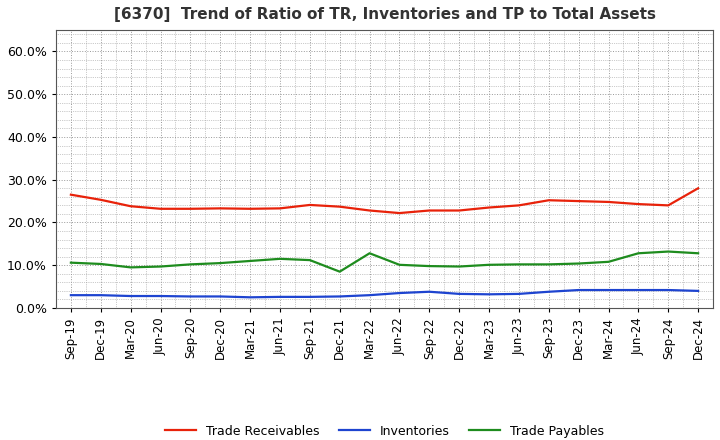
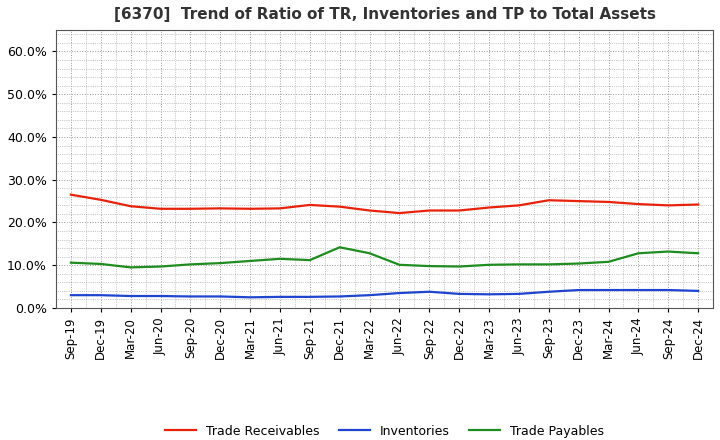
Trade Payables/Dec-21: 8.5% -> 14.2%
Trade Receivables/Dec-24: 28.0% -> 24.2%
